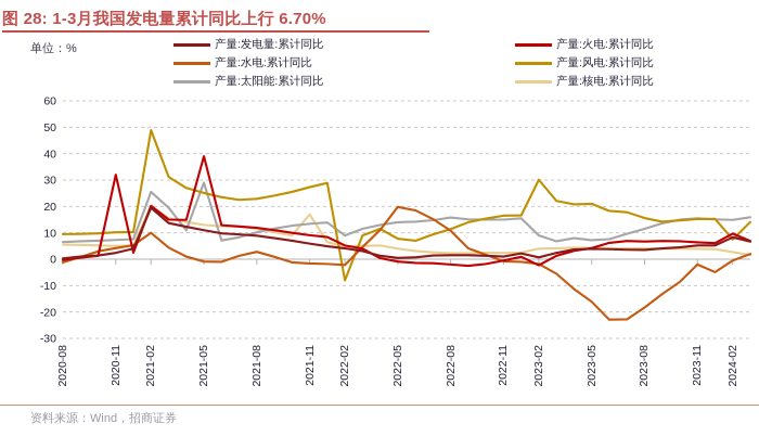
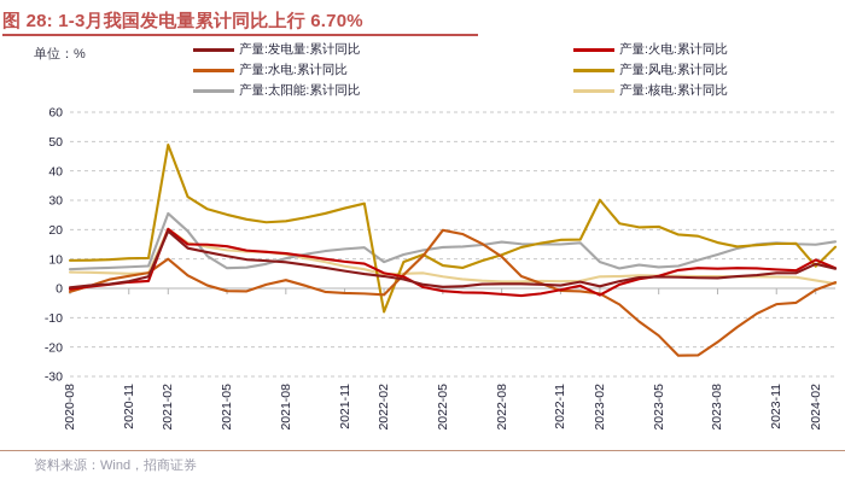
产量:火电:累计同比/2020-11: 32 -> 2
产量:火电:累计同比/2021-05: 39 -> 14
产量:太阳能:累计同比/2021-05: 29 -> 7
产量:核电:累计同比/2021-11: 17 -> 8
产量:水电:累计同比/2023-11: -2 -> -5
